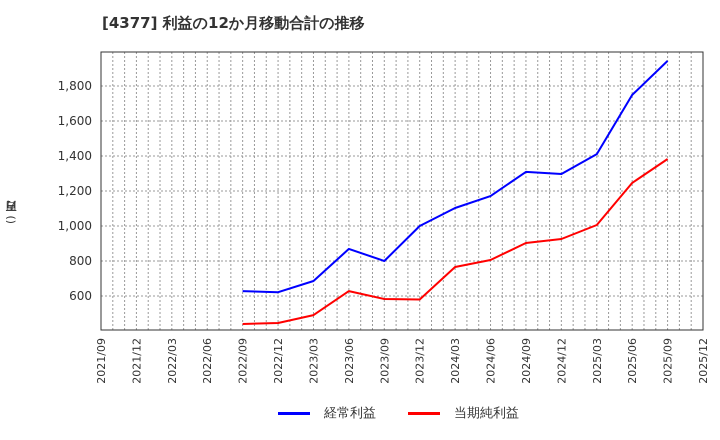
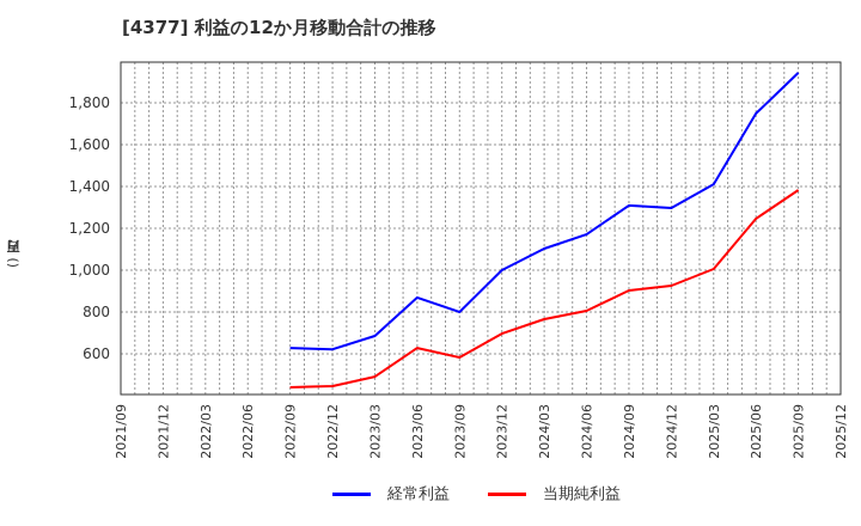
当期純利益/2023/12: 580 -> 700
